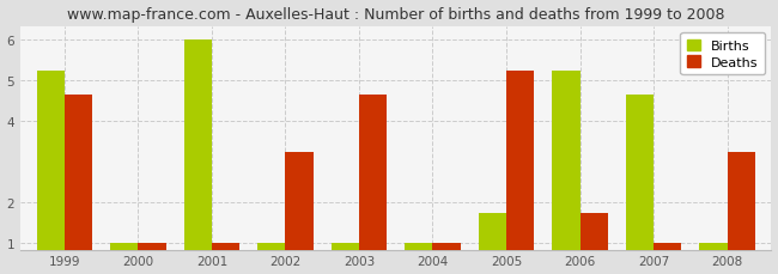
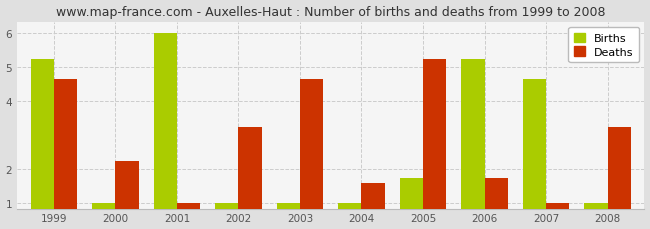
Deaths/2000: 1.00 -> 2.25
Deaths/2004: 1.00 -> 1.60
